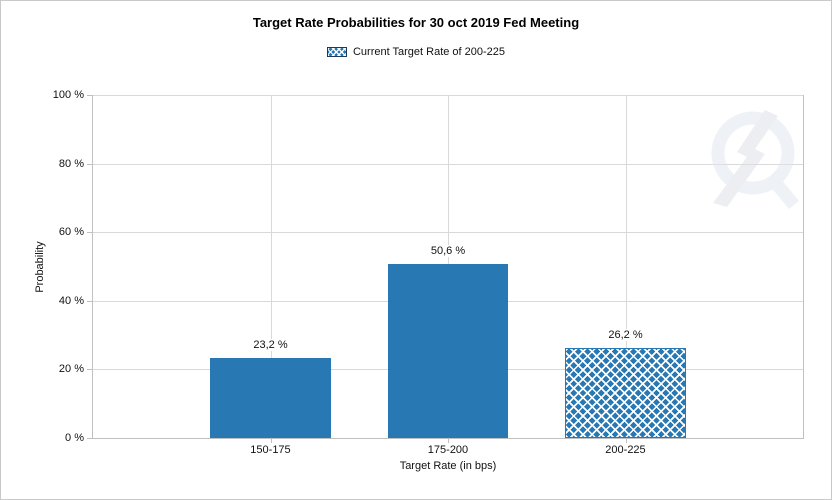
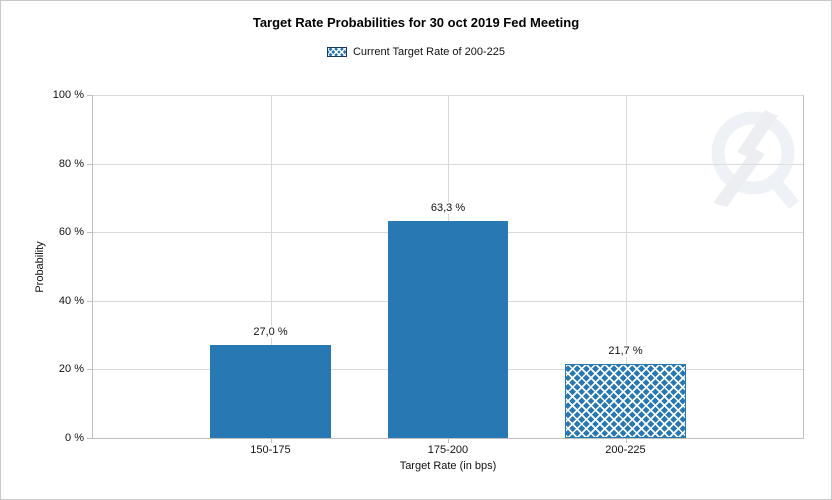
150-175: 23,2 -> 27,0
175-200: 50,6 -> 63,3
200-225: 26,2 -> 21,7
